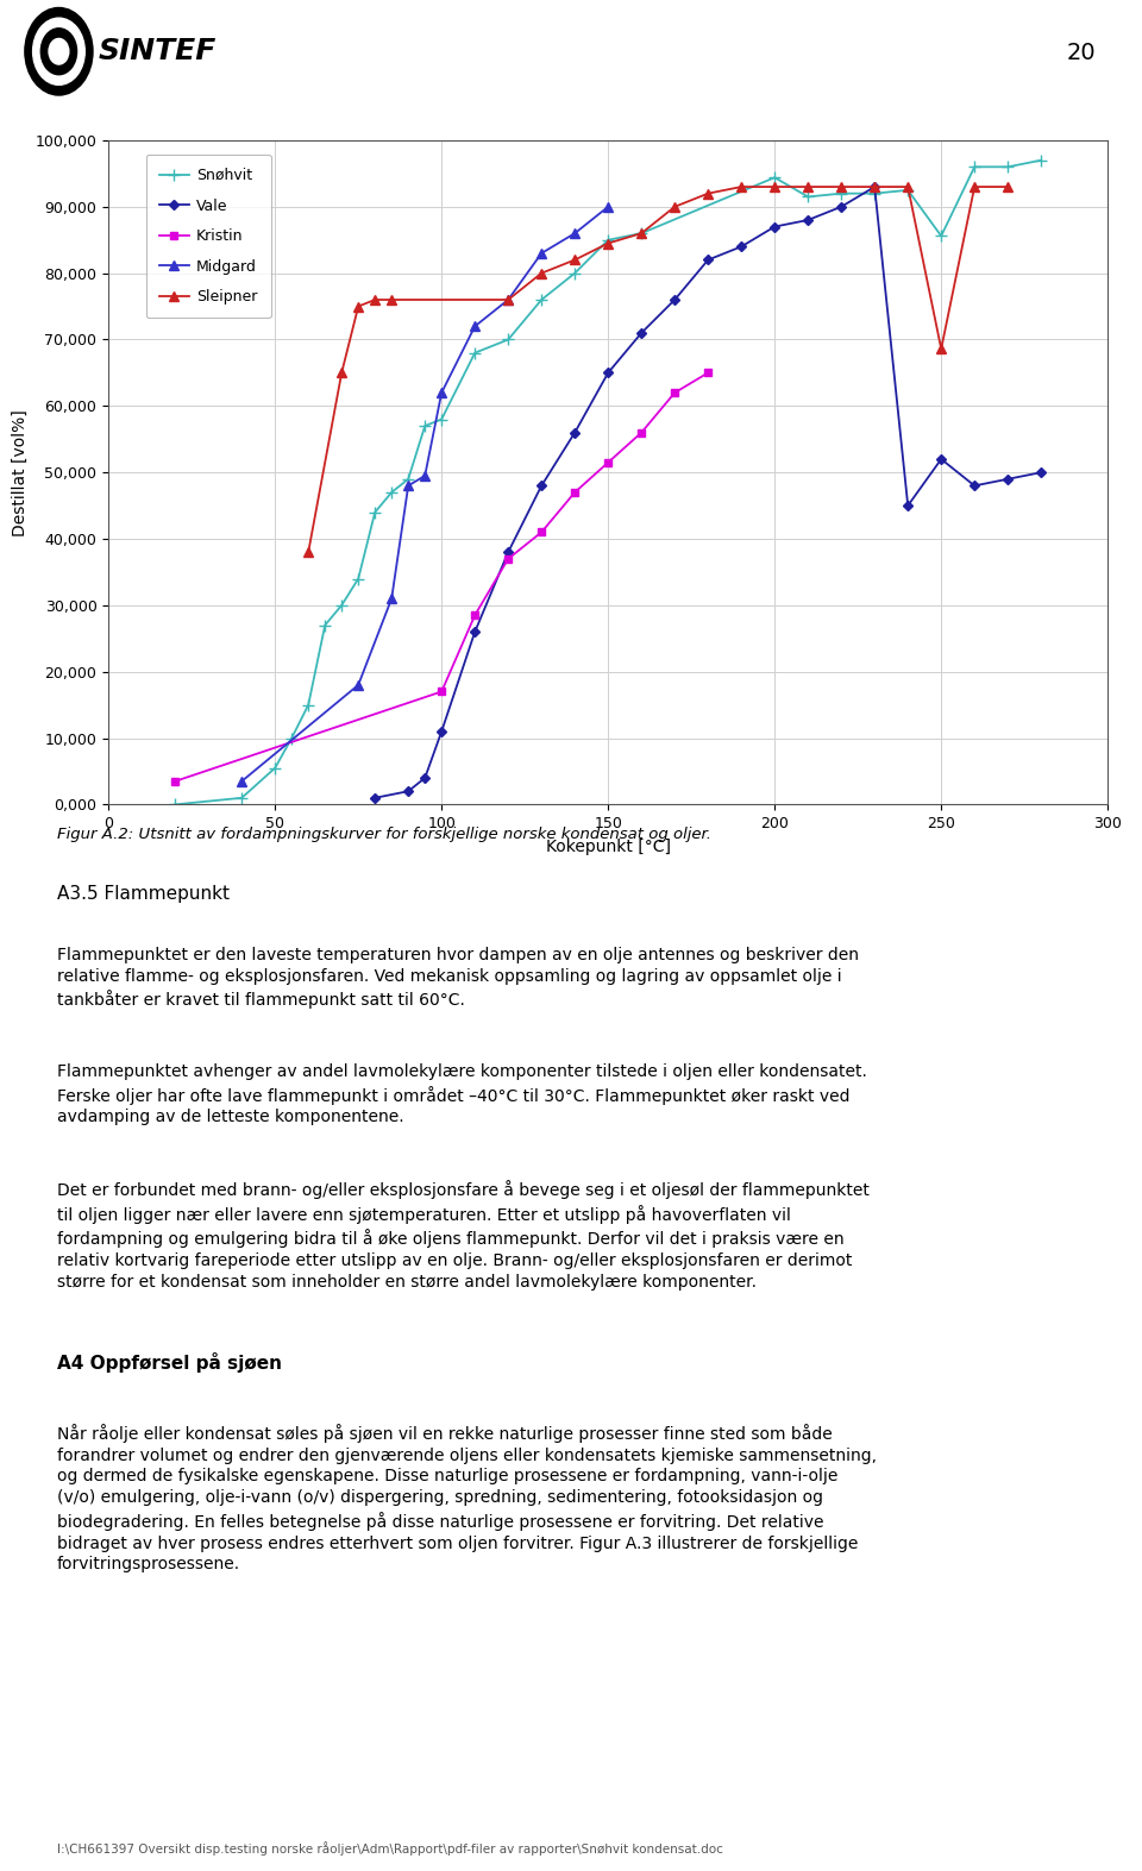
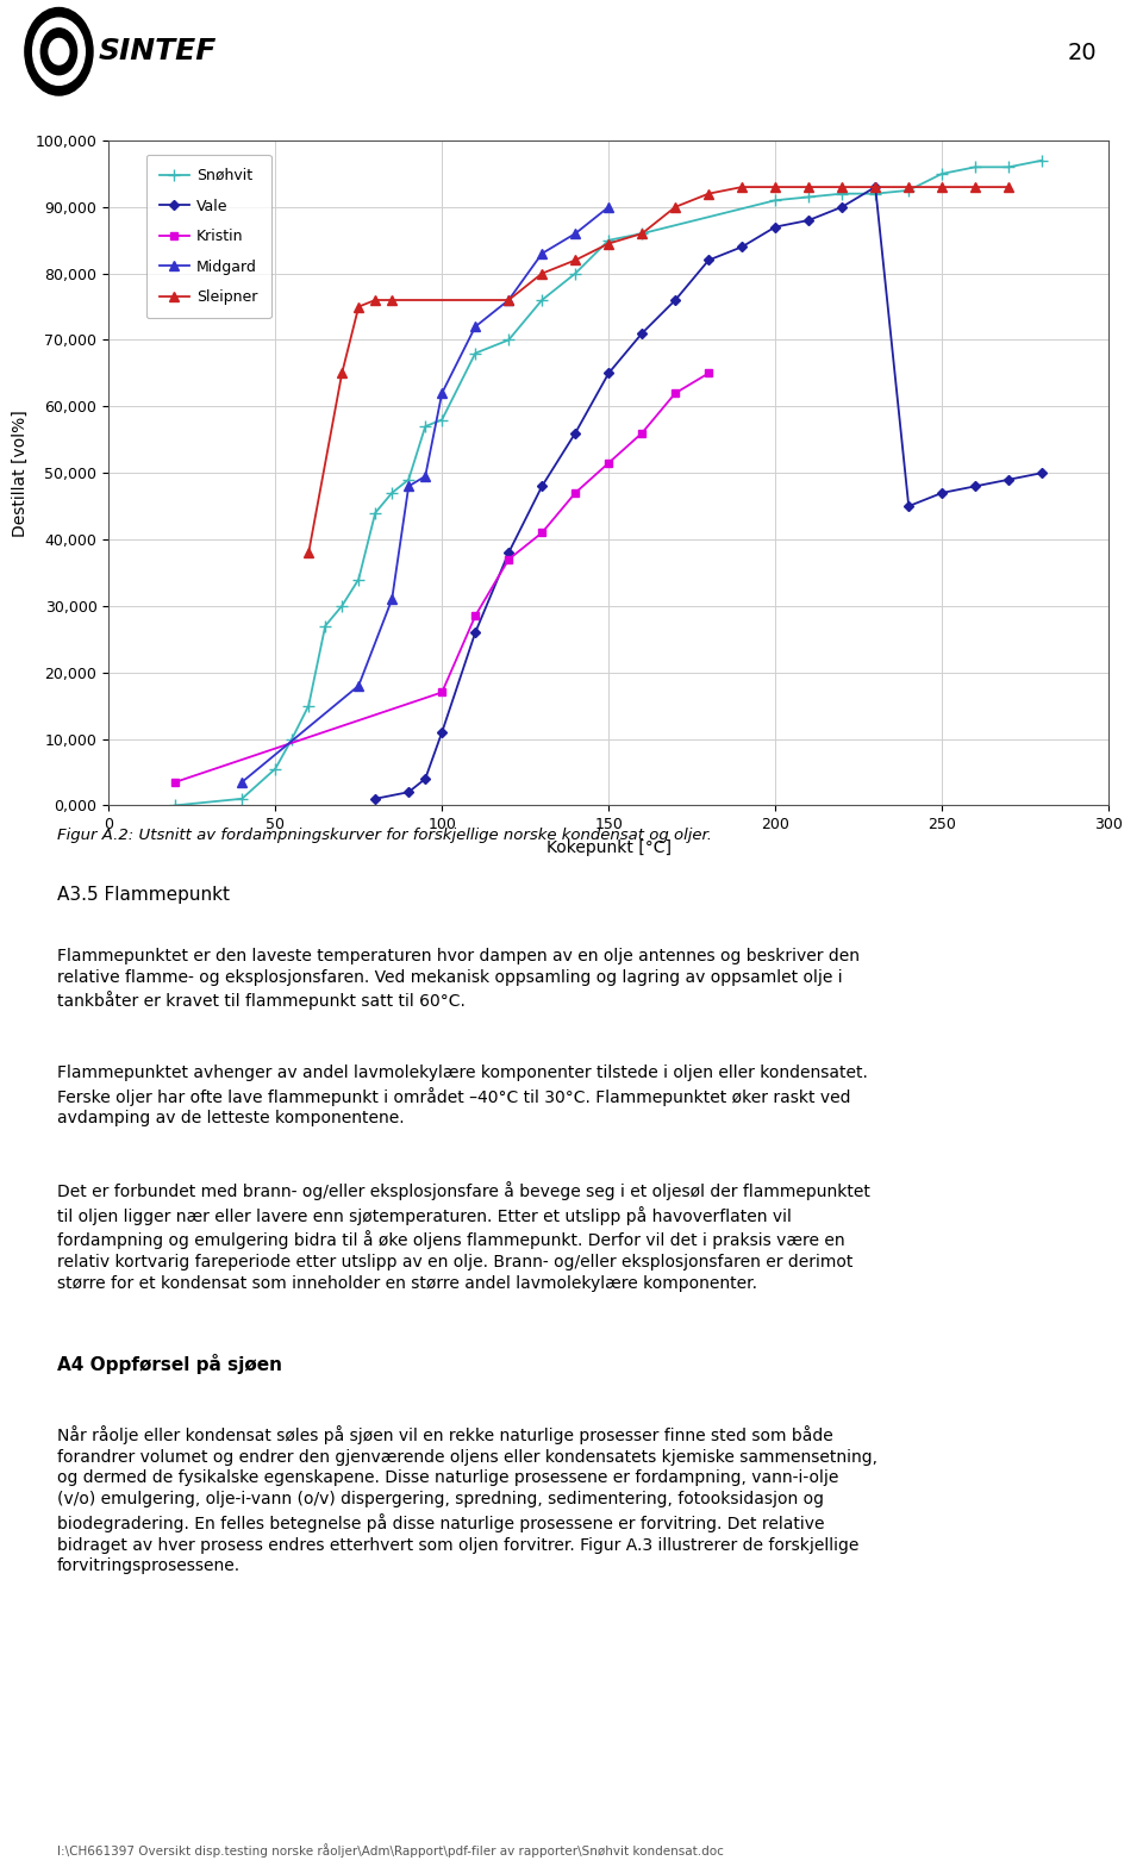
Snøhvit/200: 94,400 -> 91,000
Snøhvit/250: 85,600 -> 95,000
Vale/250: 52,000 -> 47,000
Sleipner/250: 68,600 -> 93,000
